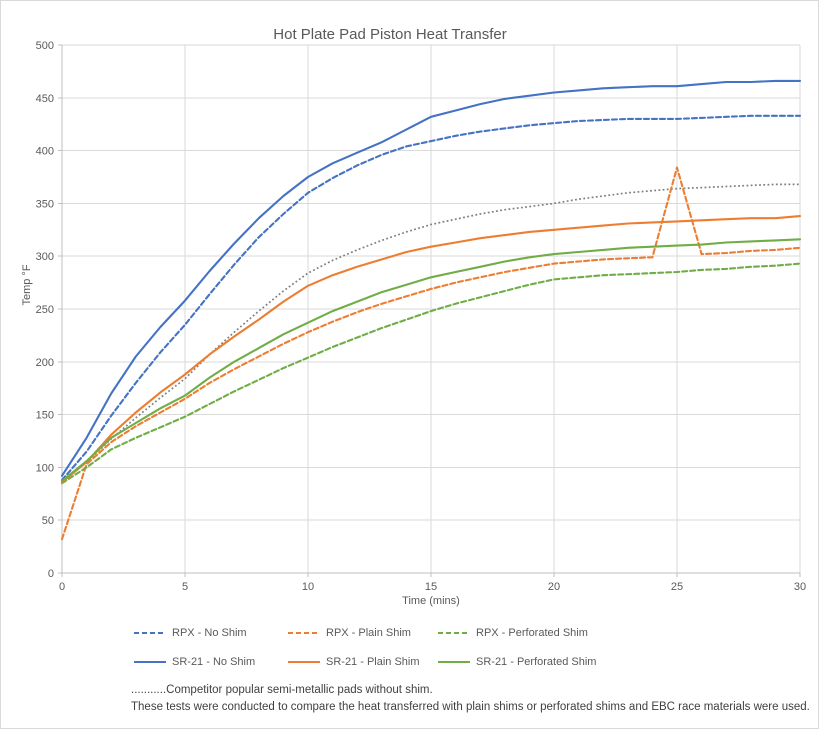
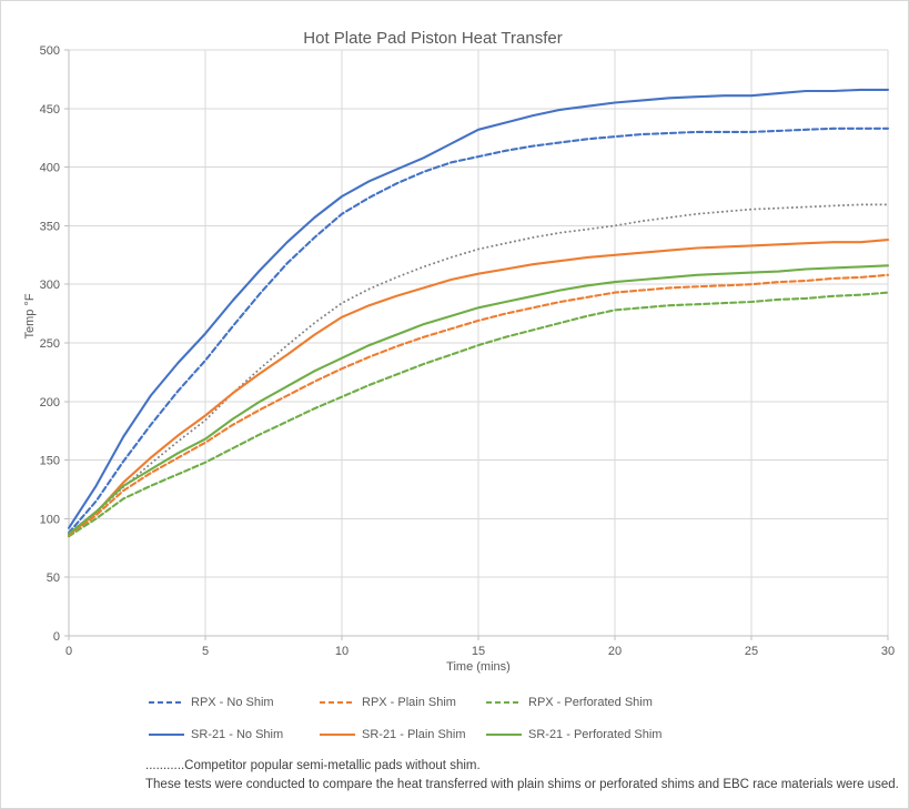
RPX - Plain Shim/0: 32 -> 85
RPX - Plain Shim/25: 384 -> 300
